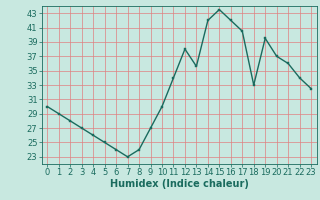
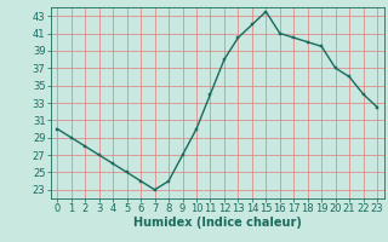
13: 35.6 -> 40.5
16: 42.0 -> 41.0
18: 33.0 -> 40.0
